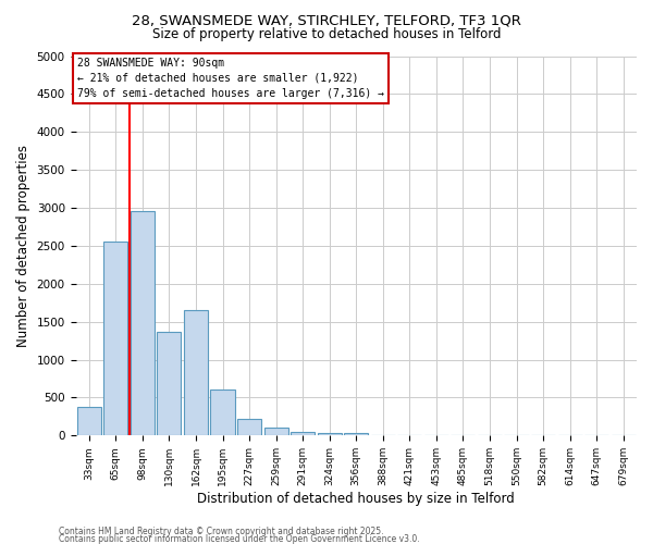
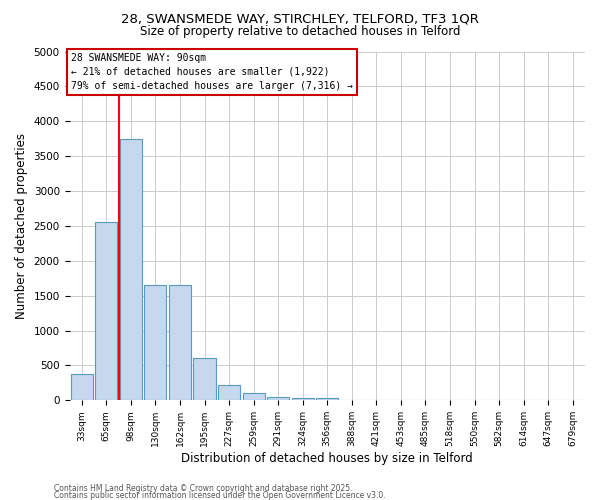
98sqm: 2960 -> 3750
130sqm: 1360 -> 1650
